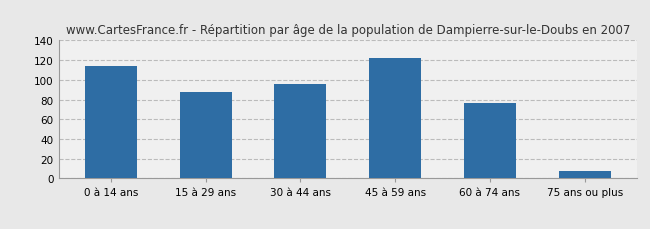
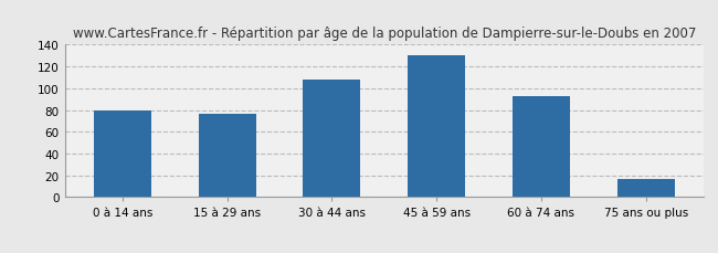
0 à 14 ans: 114 -> 80
15 à 29 ans: 88 -> 77
30 à 44 ans: 96 -> 108
45 à 59 ans: 122 -> 130
60 à 74 ans: 76 -> 93
75 ans ou plus: 8 -> 17
